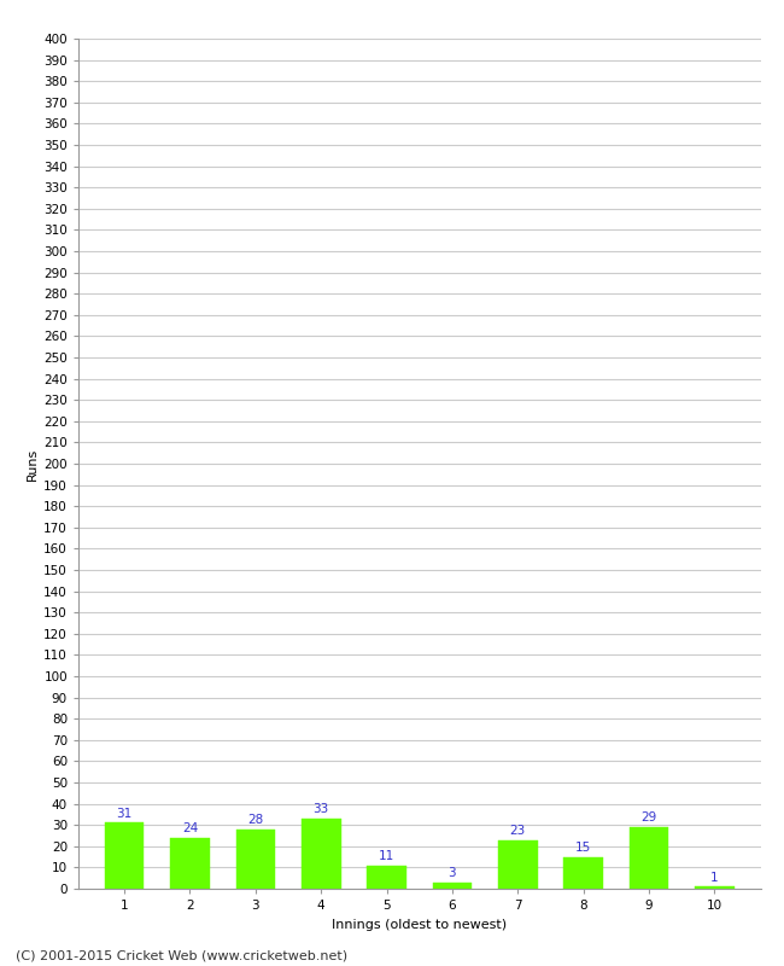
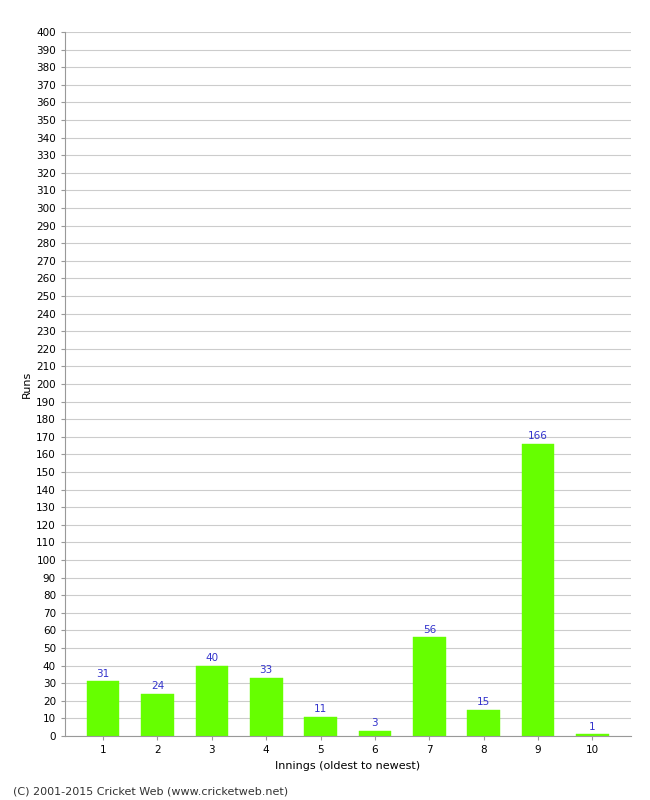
3: 28 -> 40
7: 23 -> 56
9: 29 -> 166
